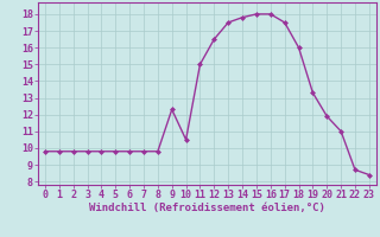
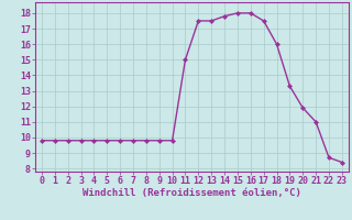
9: 12.3 -> 9.8
10: 10.5 -> 9.8
12: 16.5 -> 17.5
